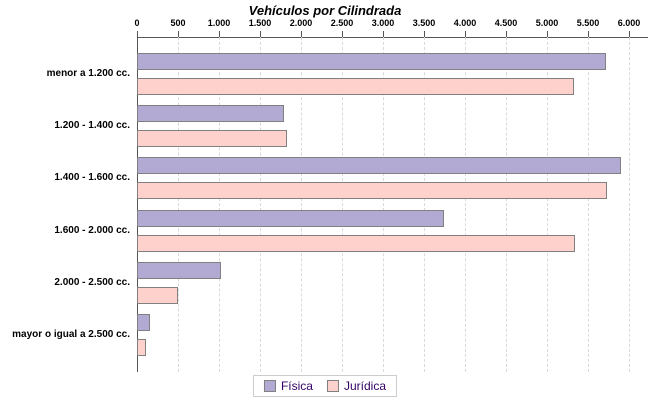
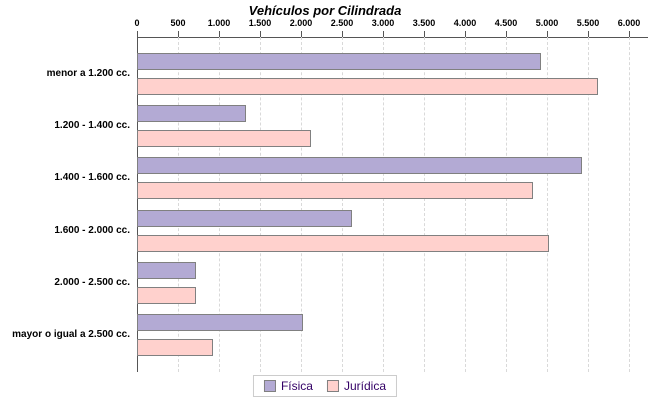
Física/menor a 1.200 cc.: 5700 -> 4900
Jurídica/menor a 1.200 cc.: 5300 -> 5600
Física/1.200 - 1.400 cc.: 1800 -> 1300
Jurídica/1.200 - 1.400 cc.: 1800 -> 2100
Física/1.400 - 1.600 cc.: 5900 -> 5400
Jurídica/1.400 - 1.600 cc.: 5700 -> 4800
Física/1.600 - 2.000 cc.: 3700 -> 2600
Jurídica/1.600 - 2.000 cc.: 5300 -> 5000
Física/2.000 - 2.500 cc.: 1000 -> 700
Jurídica/2.000 - 2.500 cc.: 500 -> 700
Física/mayor o igual a 2.500 cc.: 100 -> 2000
Jurídica/mayor o igual a 2.500 cc.: 100 -> 900
